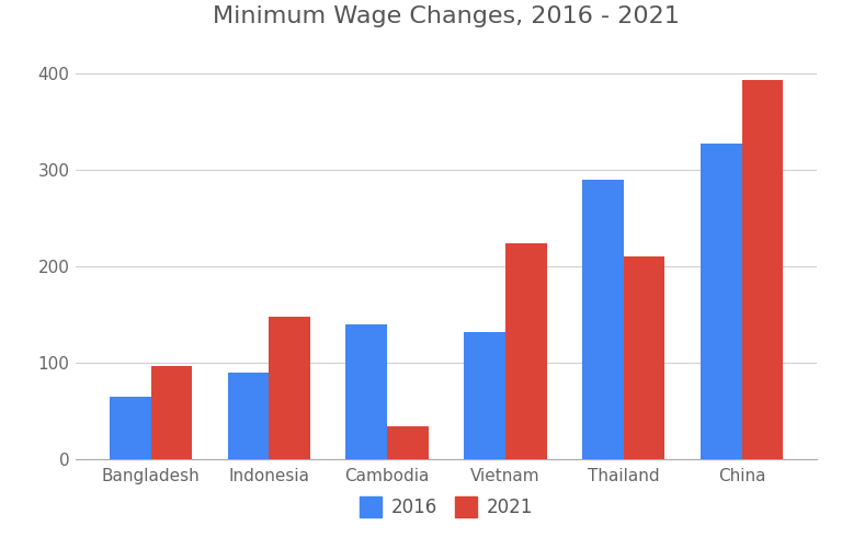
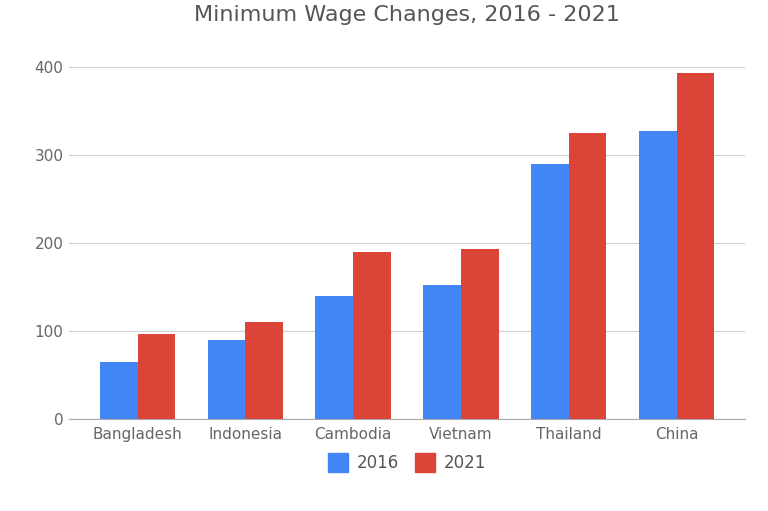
2021/Indonesia: 148 -> 110
2021/Cambodia: 34 -> 190
2016/Vietnam: 132 -> 152
2021/Vietnam: 224 -> 193
2021/Thailand: 210 -> 325
